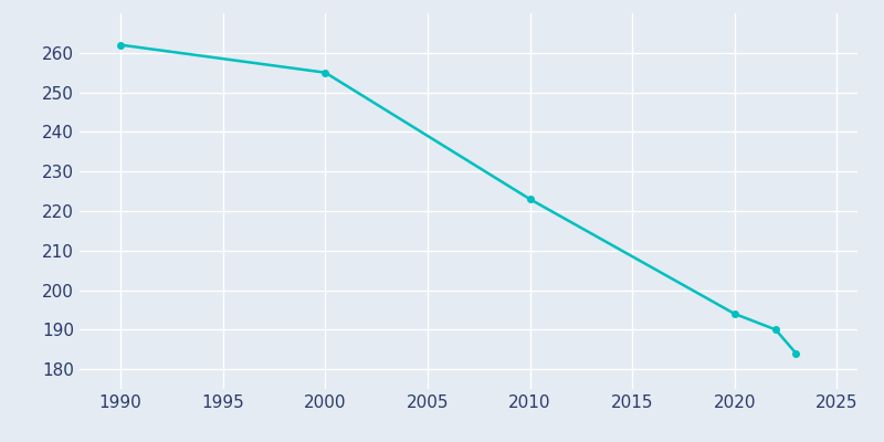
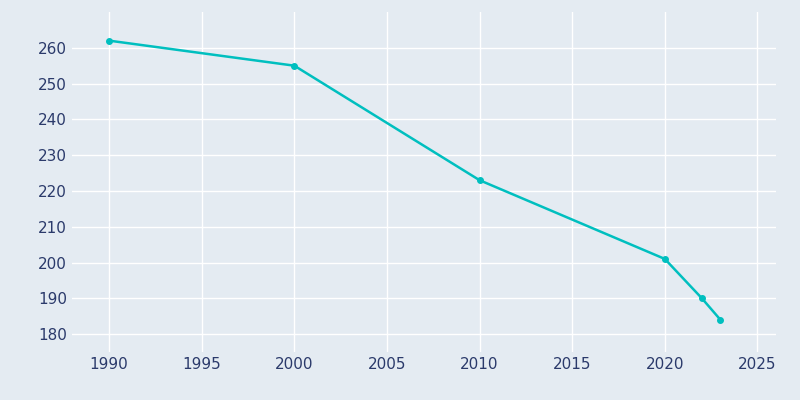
2020: 194 -> 201
